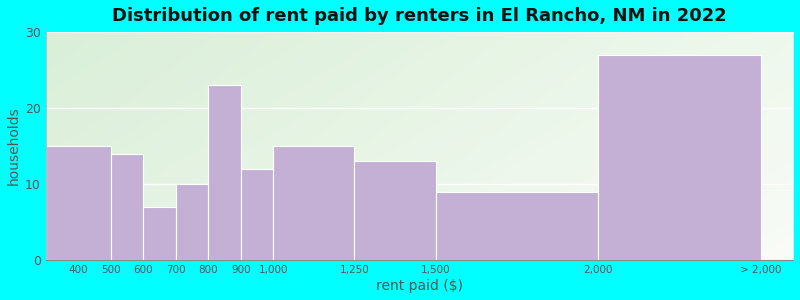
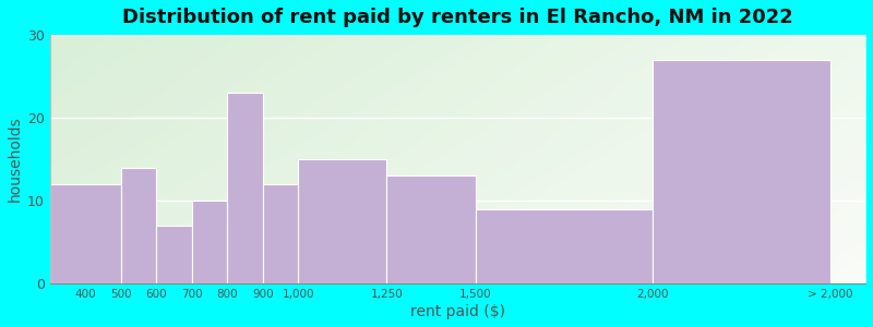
400: 15 -> 12
